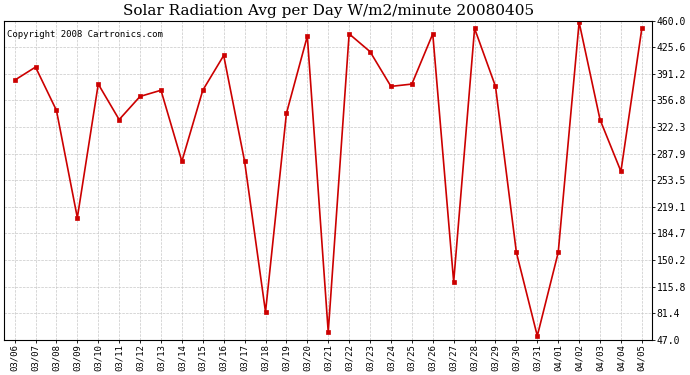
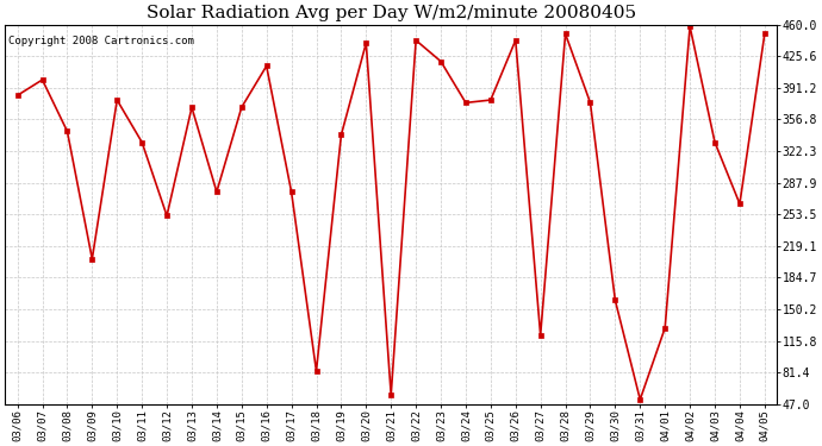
03/12: 362 -> 252
04/01: 160 -> 130
